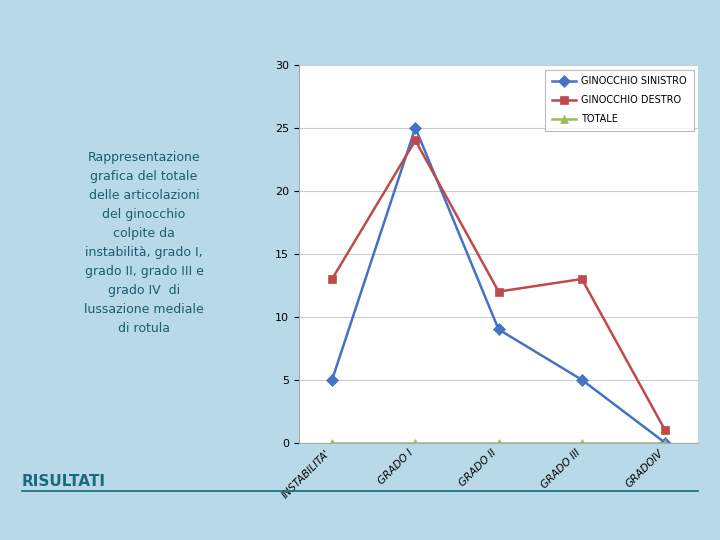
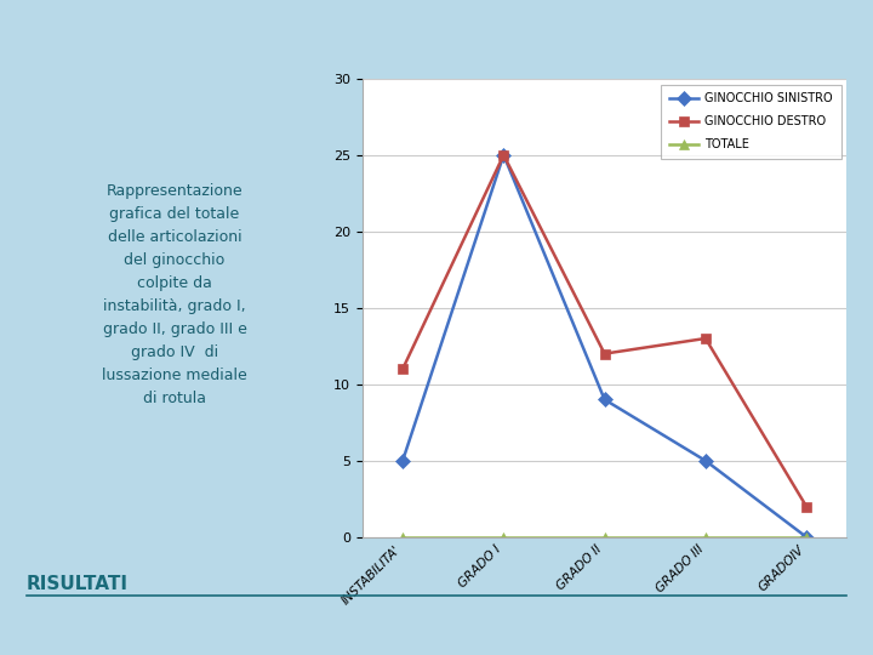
GINOCCHIO DESTRO/INSTABILITA': 13 -> 11
GINOCCHIO DESTRO/GRADO I: 24 -> 25
GINOCCHIO DESTRO/GRADOIV: 1 -> 2
